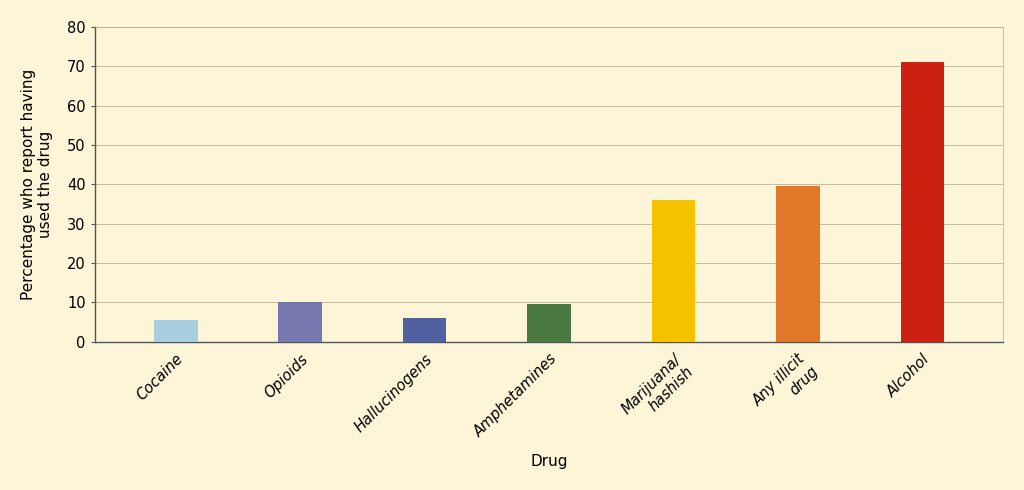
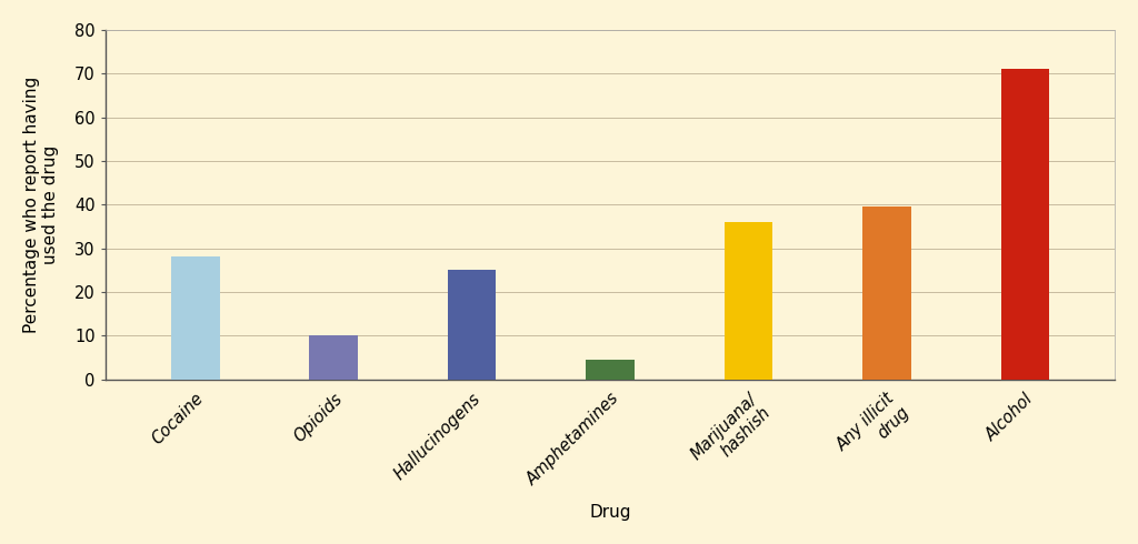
Cocaine: 5.5 -> 28.0
Hallucinogens: 6.0 -> 25.0
Amphetamines: 9.5 -> 4.5
